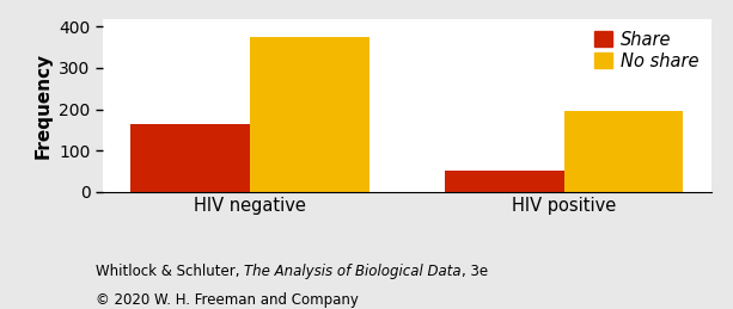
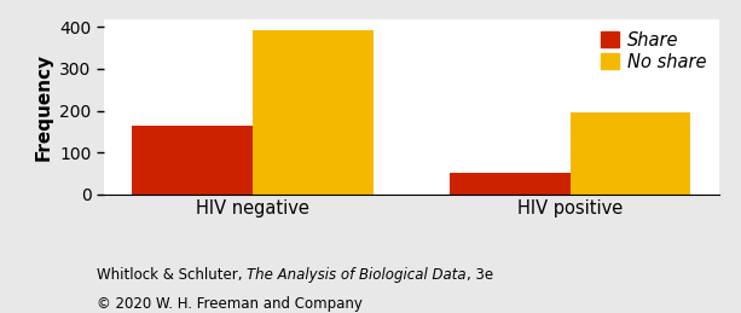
No share/HIV negative: 375 -> 393
